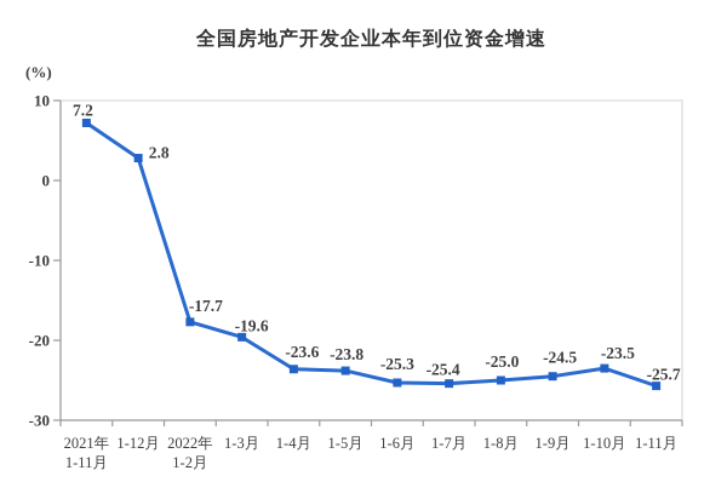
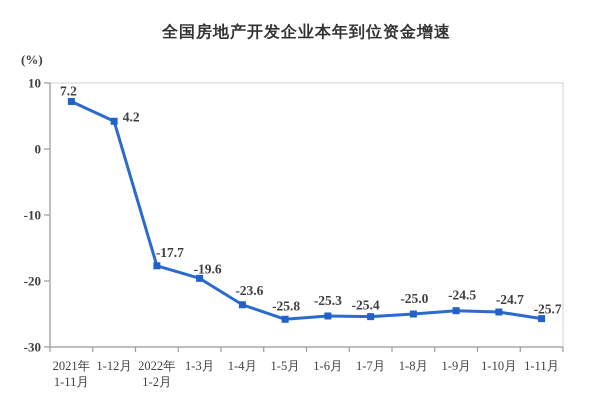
1-12月: 2.8 -> 4.2
1-5月: -23.8 -> -25.8
1-10月: -23.5 -> -24.7
